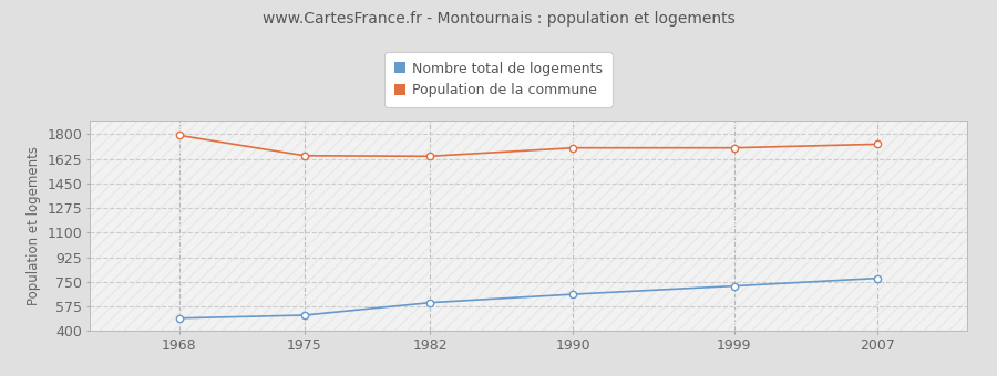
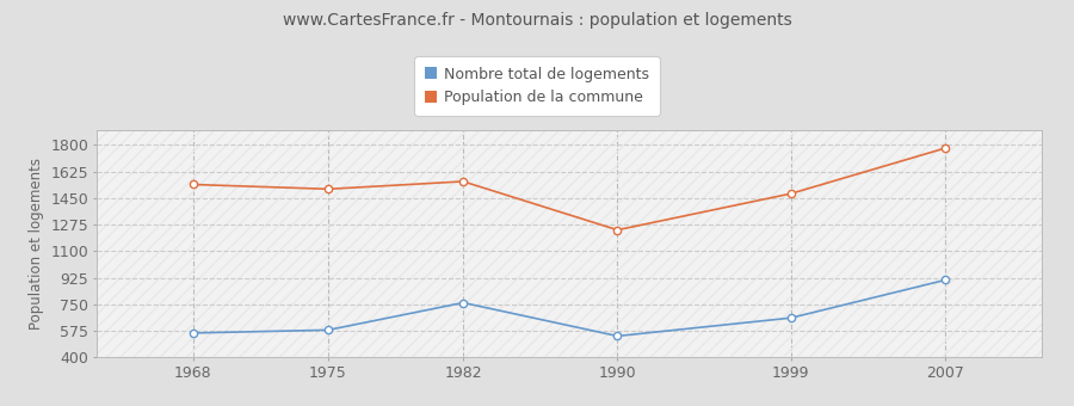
Nombre total de logements/1968: 490 -> 560
Population de la commune/1968: 1790 -> 1540
Nombre total de logements/1975: 510 -> 580
Population de la commune/1975: 1650 -> 1510
Nombre total de logements/1982: 600 -> 760
Population de la commune/1982: 1640 -> 1560
Nombre total de logements/1990: 660 -> 540
Population de la commune/1990: 1700 -> 1240
Nombre total de logements/1999: 720 -> 660
Population de la commune/1999: 1700 -> 1480
Nombre total de logements/2007: 780 -> 910
Population de la commune/2007: 1730 -> 1780
